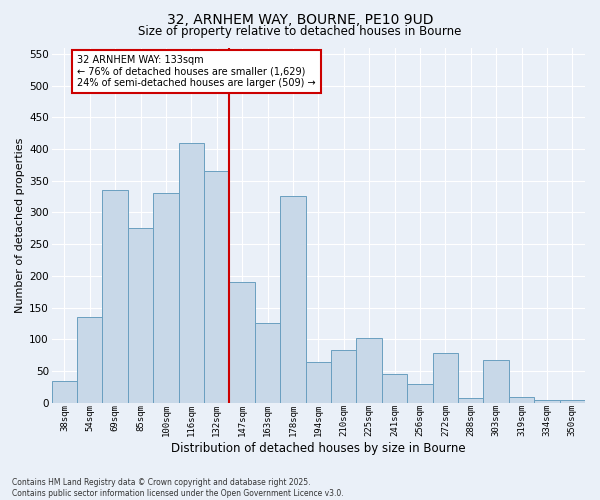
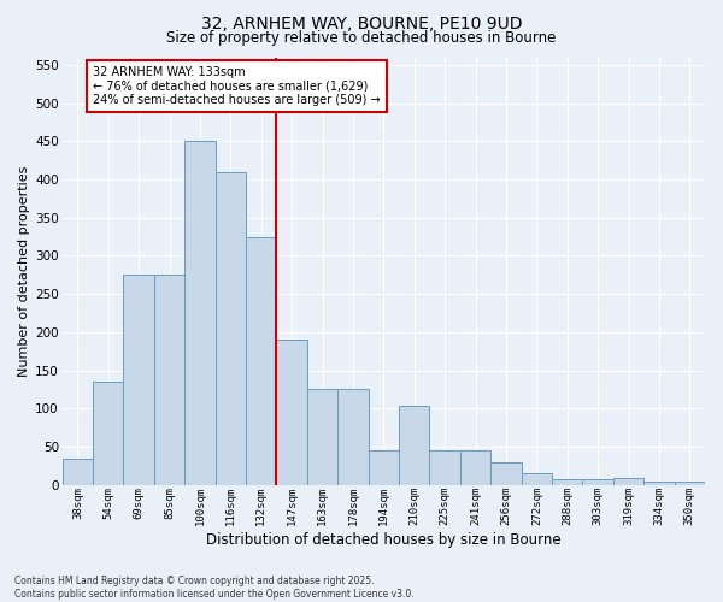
69sqm: 336 -> 275
100sqm: 330 -> 450
132sqm: 366 -> 325
178sqm: 326 -> 125
194sqm: 64 -> 45
210sqm: 84 -> 103
225sqm: 102 -> 45
272sqm: 78 -> 16
303sqm: 68 -> 7
